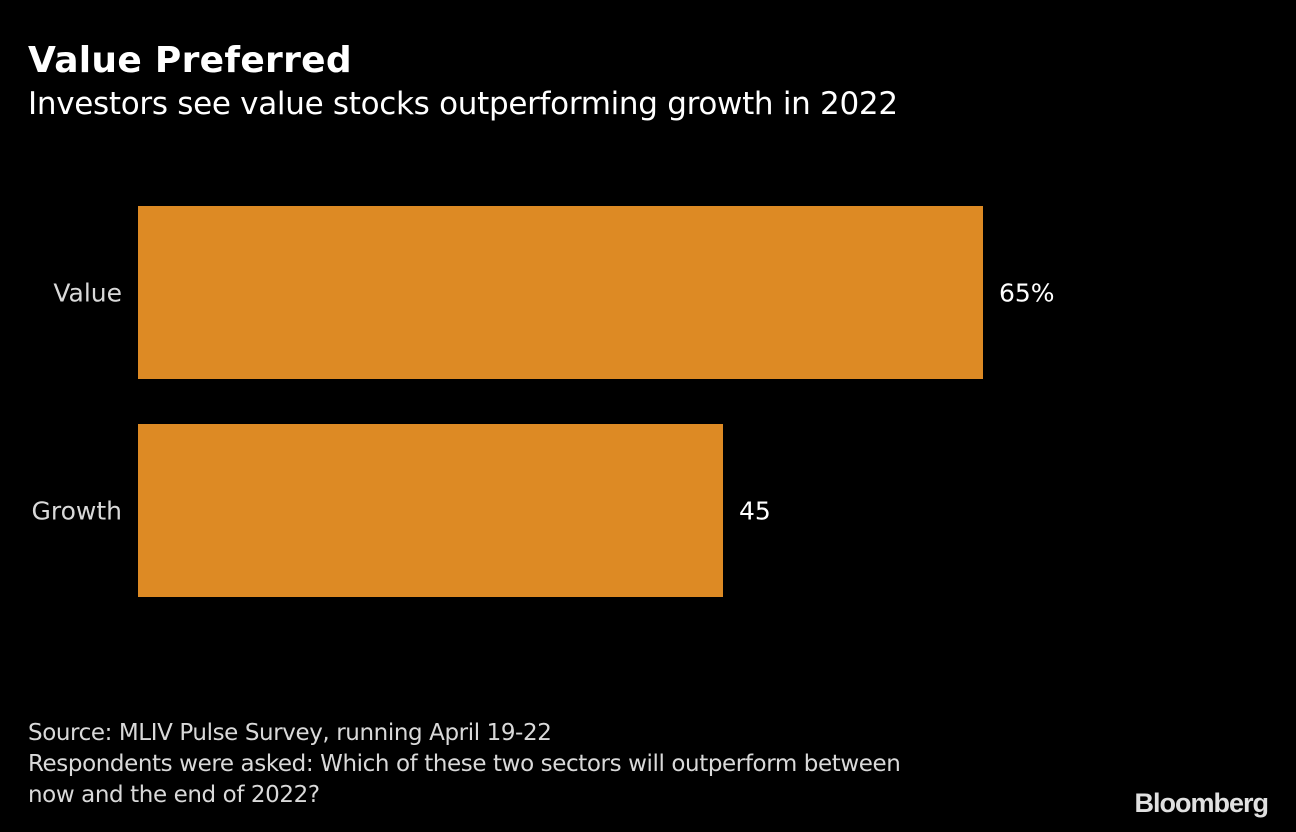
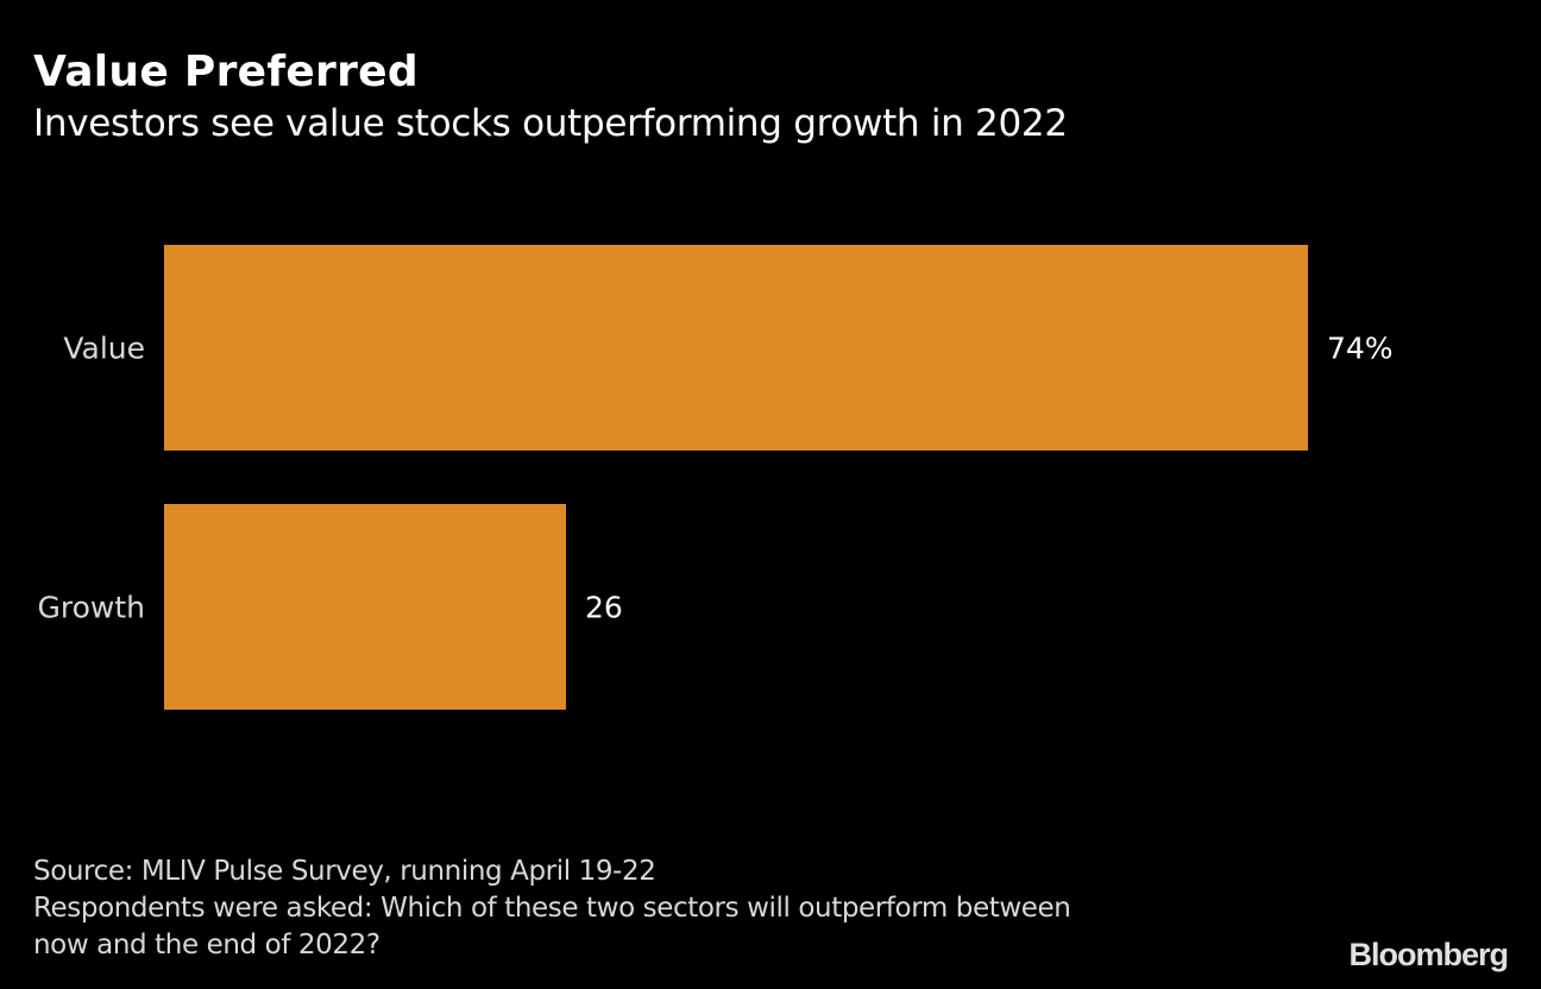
Value: 65% -> 74%
Growth: 45 -> 26
